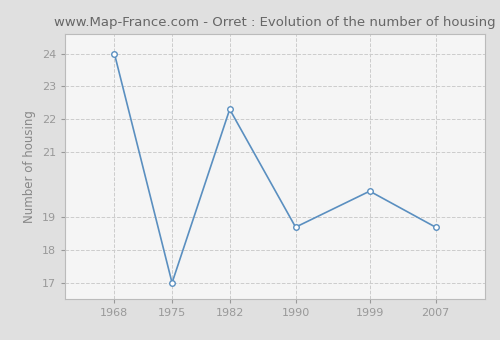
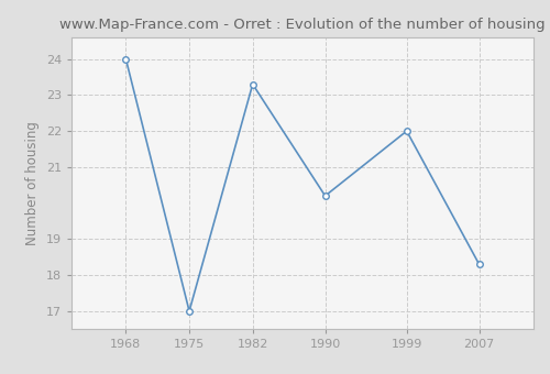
1982: 22.3 -> 23.3
1990: 18.7 -> 20.2
1999: 19.8 -> 22.0
2007: 18.7 -> 18.3
